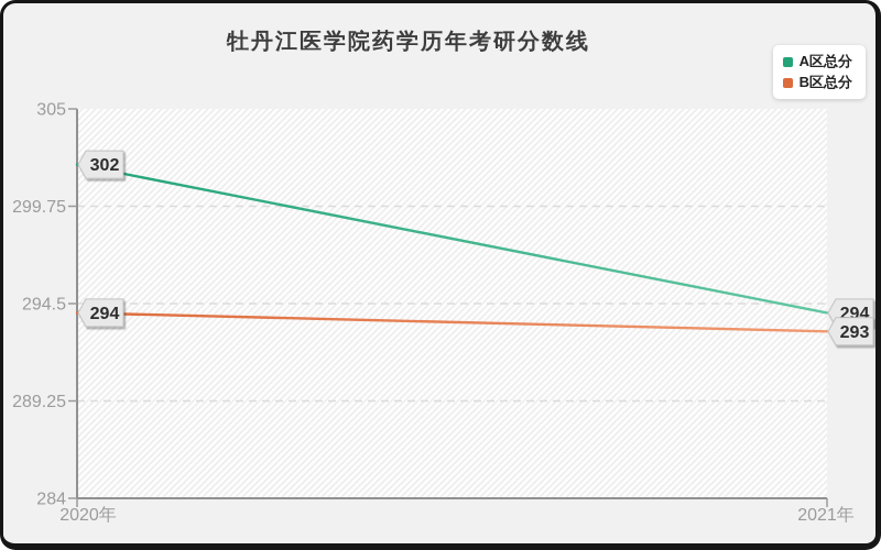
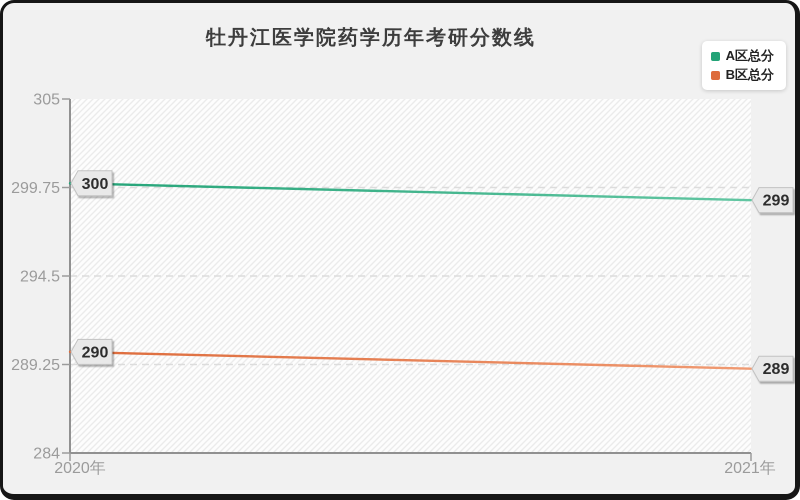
A区总分/2020年: 302 -> 300
B区总分/2020年: 294 -> 290
A区总分/2021年: 294 -> 299
B区总分/2021年: 293 -> 289
